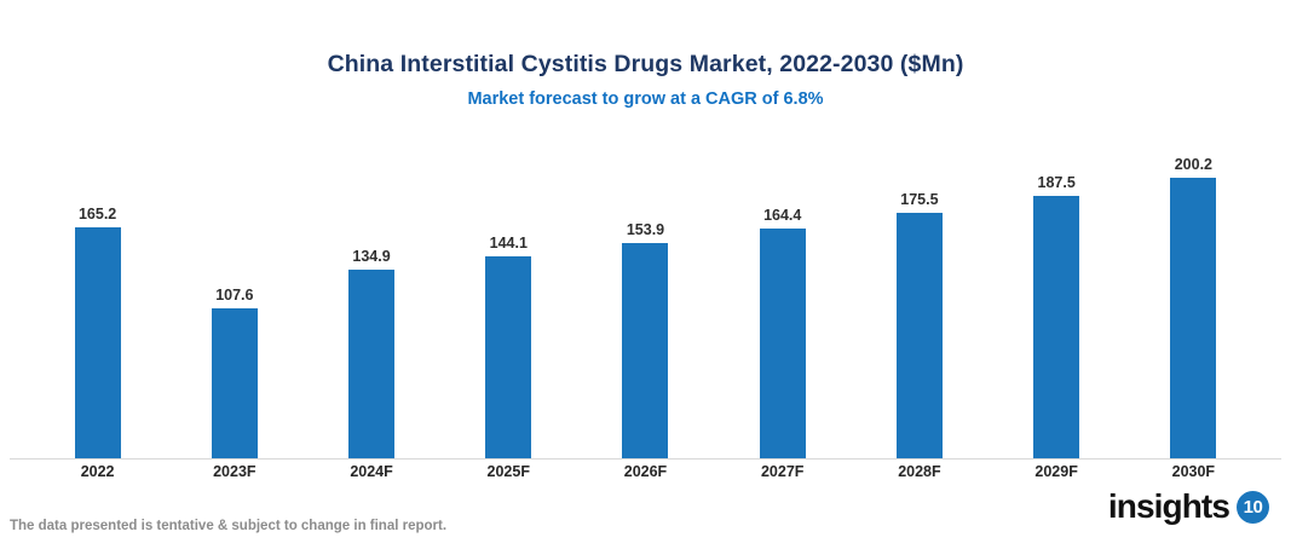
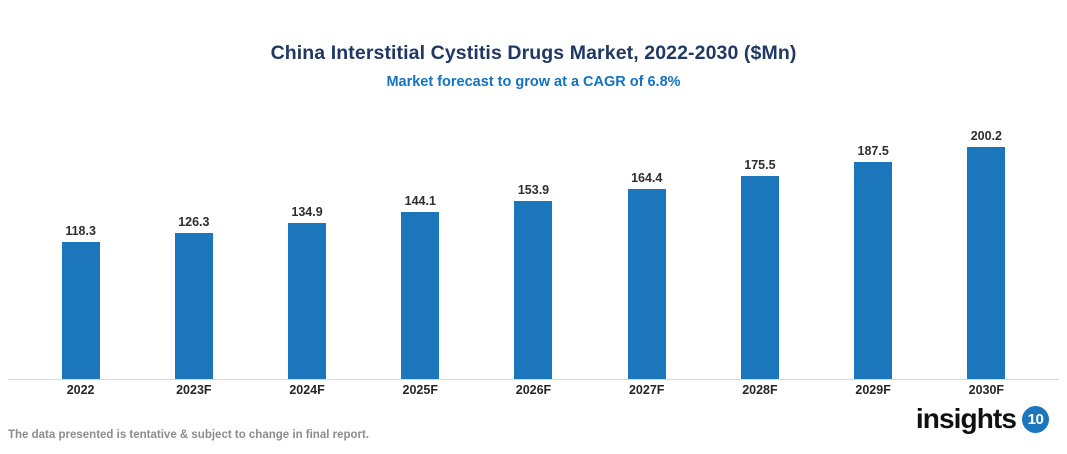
2022: 165.2 -> 118.3
2023F: 107.6 -> 126.3
